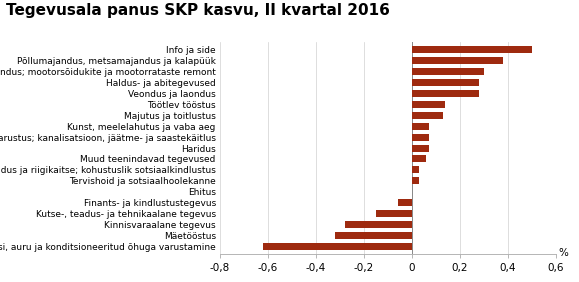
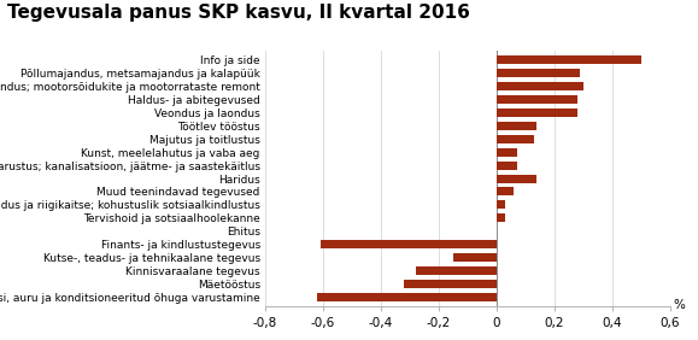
Põllumajandus, metsamajandus ja kalapüük: 0,38 -> 0,29
Haridus: 0,07 -> 0,14
Finants- ja kindlustustegevus: -0,06 -> -0,61
